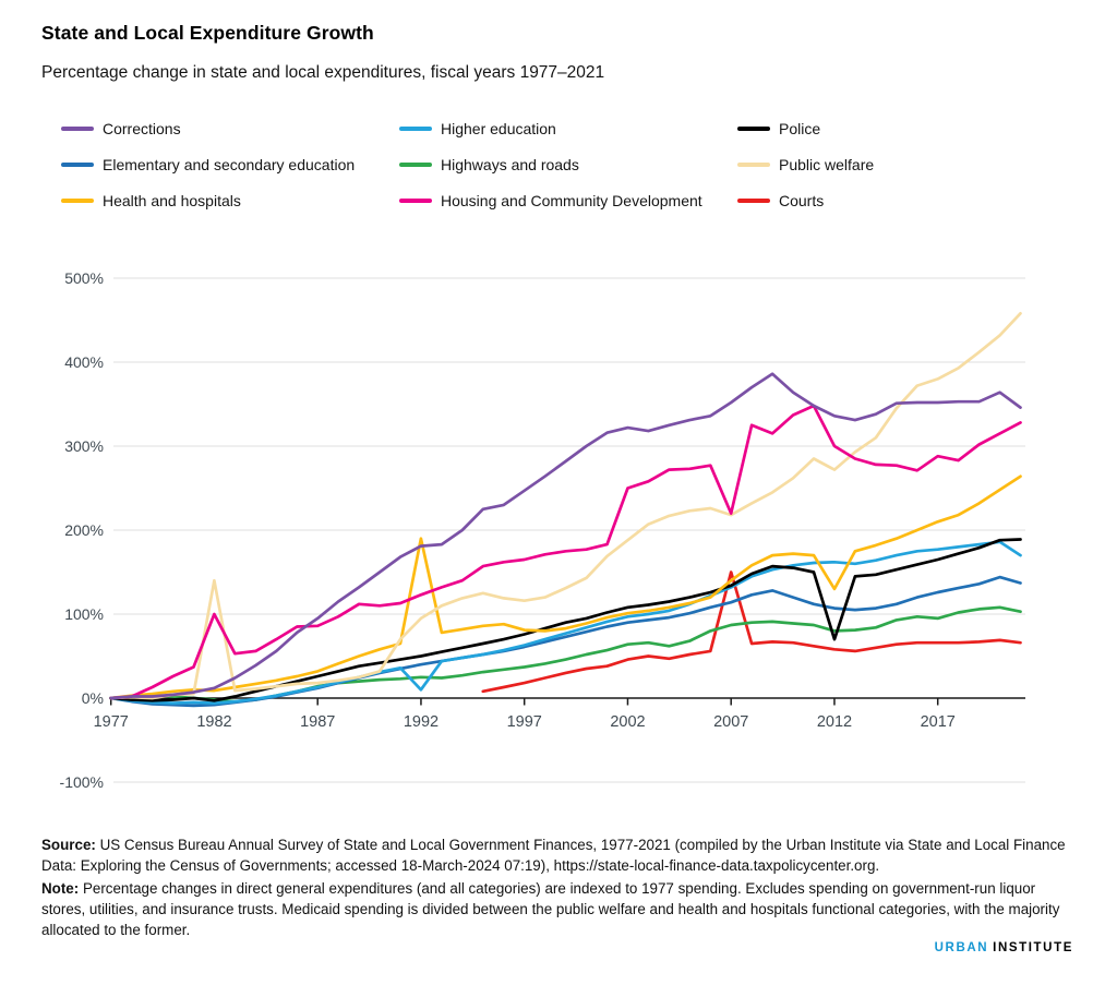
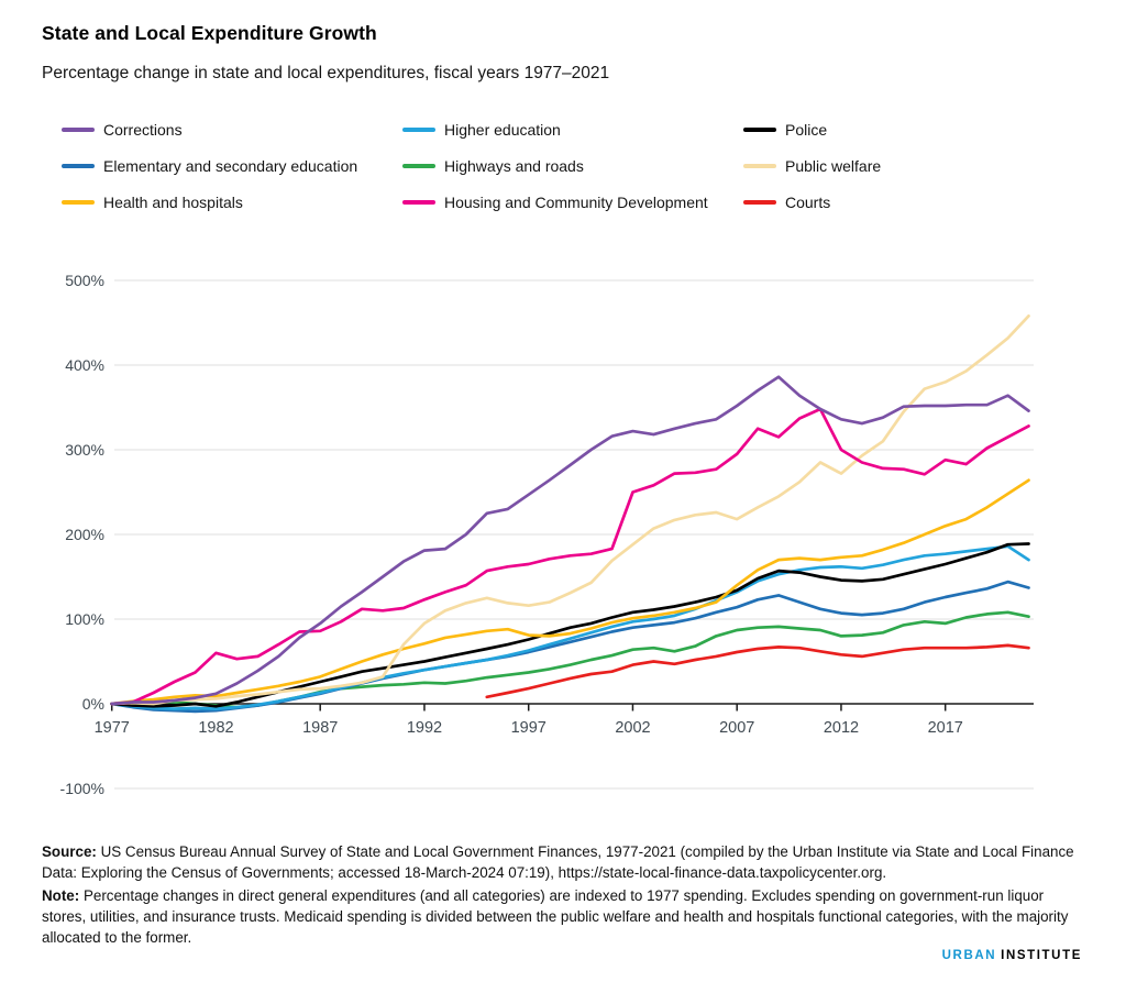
Public welfare/1982: 140% -> 10%
Housing and Community Development/1982: 100% -> 60%
Higher education/1992: 10% -> 40%
Health and hospitals/1992: 190% -> 70%
Courts/2007: 150% -> 60%
Housing and Community Development/2007: 220% -> 300%
Police/2012: 70% -> 150%
Health and hospitals/2012: 130% -> 170%
